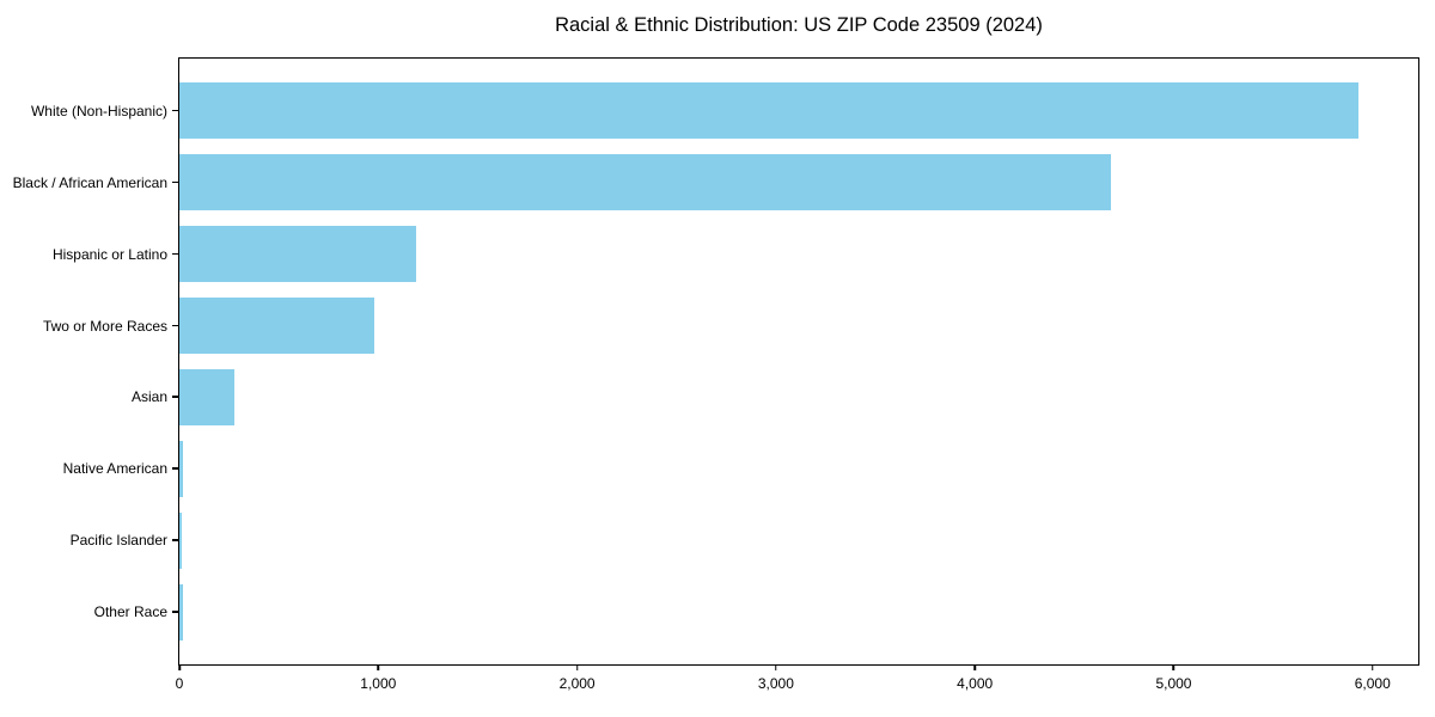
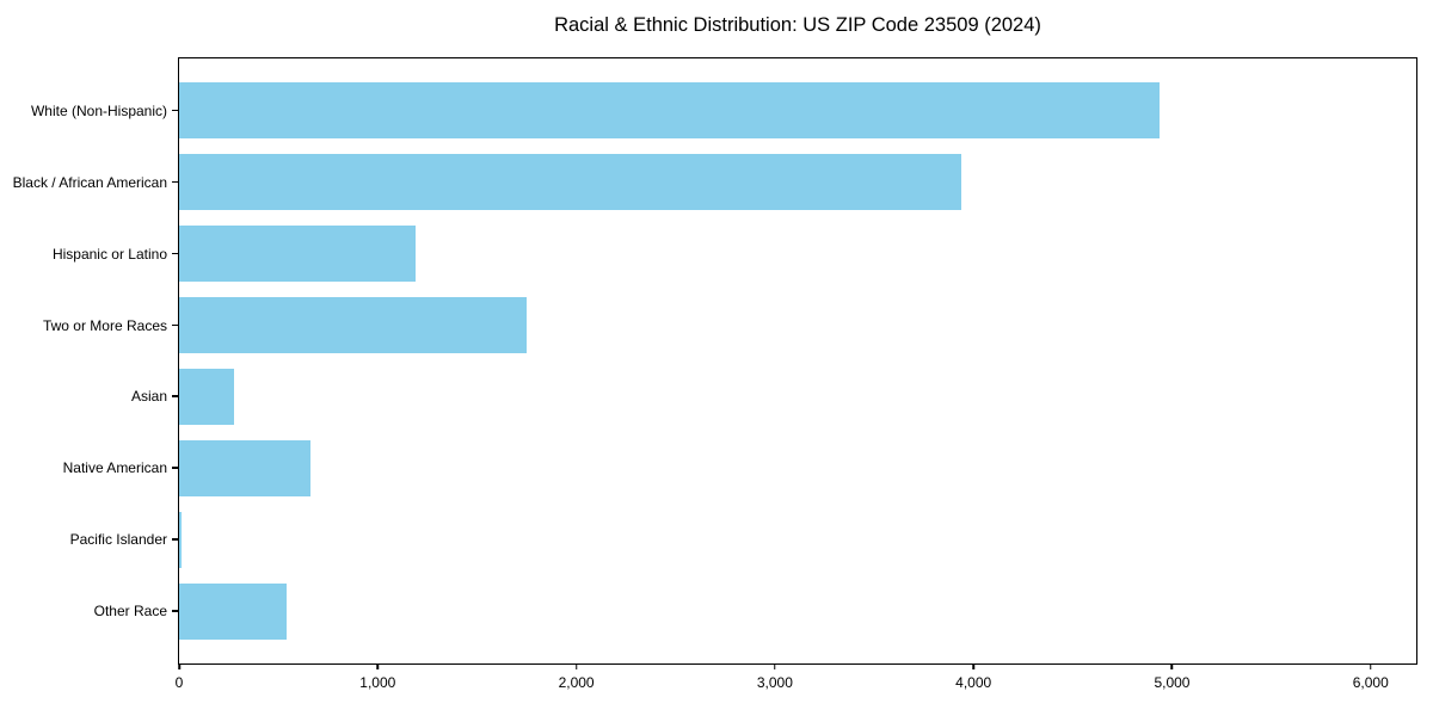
White (Non-Hispanic): 5930 -> 4940
Black / African American: 4680 -> 3940
Two or More Races: 980 -> 1750
Native American: 20 -> 660
Other Race: 20 -> 540
